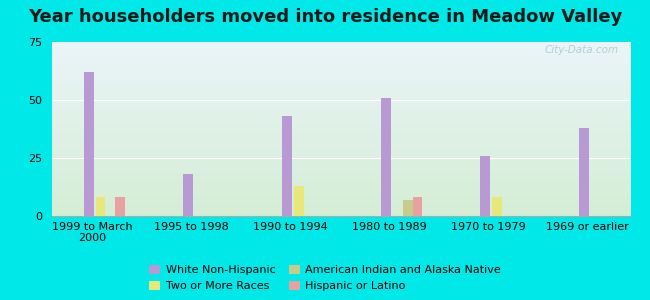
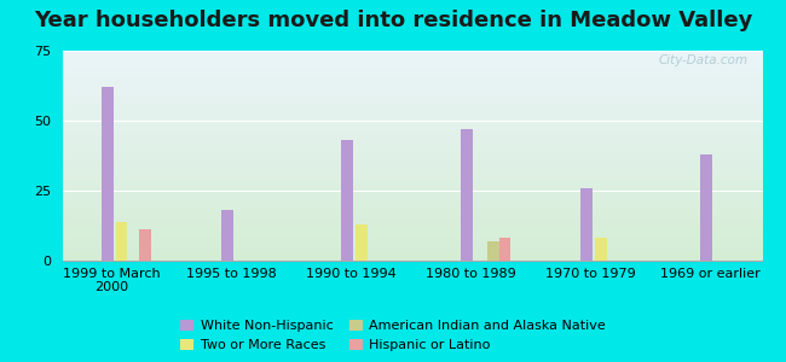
Two or More Races/1999 to March 2000: 8 -> 14
Hispanic or Latino/1999 to March 2000: 8 -> 11
White Non-Hispanic/1980 to 1989: 51 -> 47
